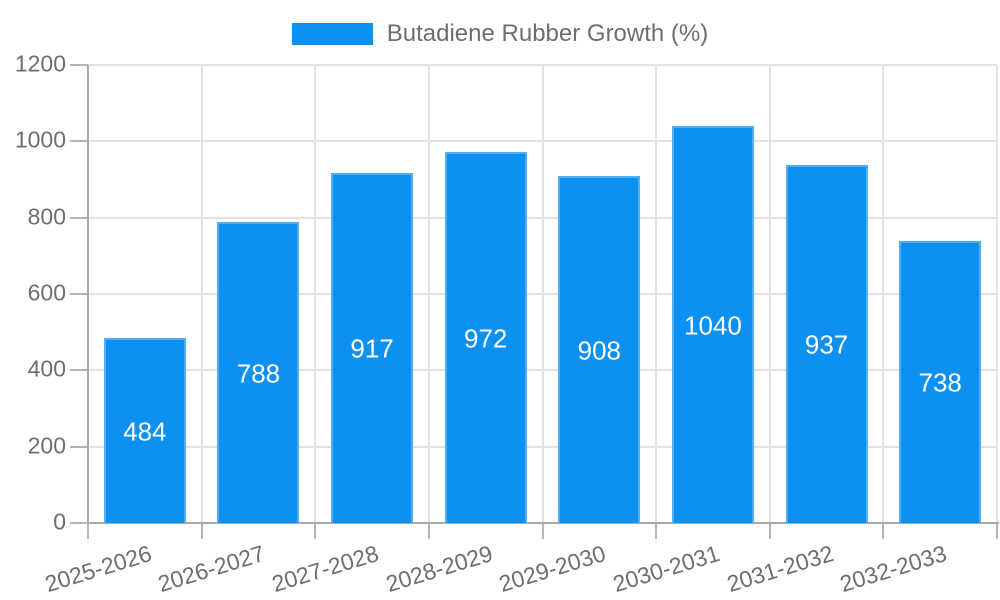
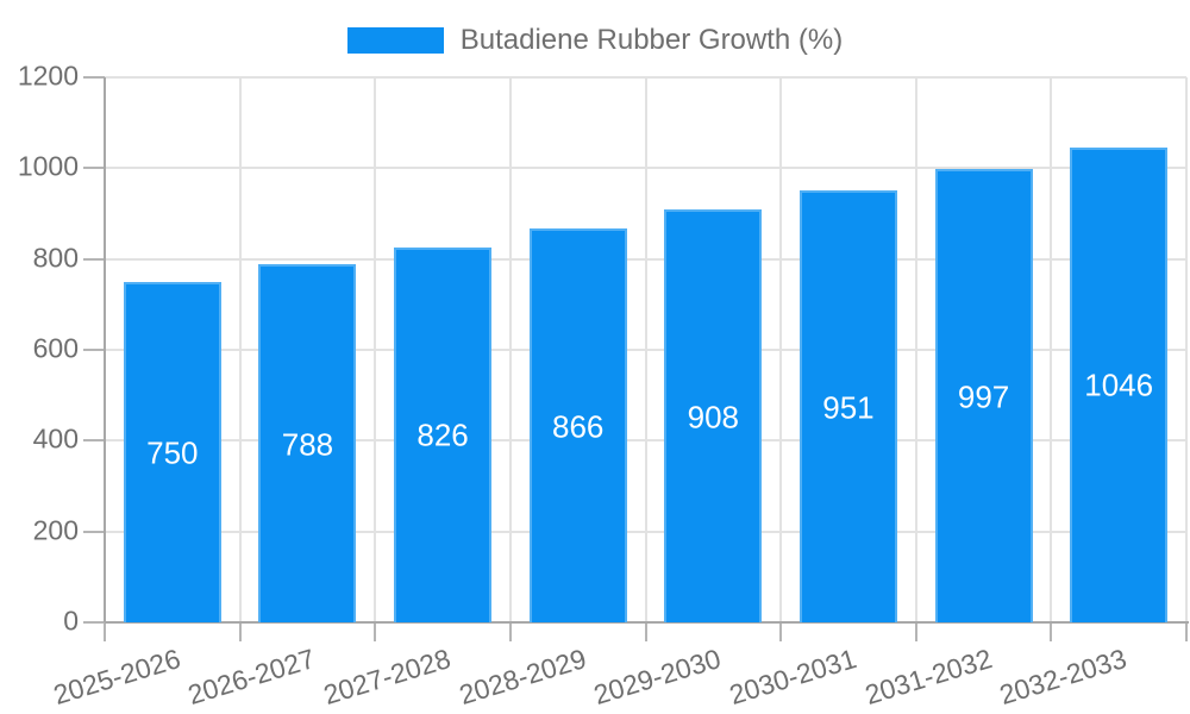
2025-2026: 484 -> 750
2027-2028: 917 -> 826
2028-2029: 972 -> 866
2030-2031: 1040 -> 951
2031-2032: 937 -> 997
2032-2033: 738 -> 1046
